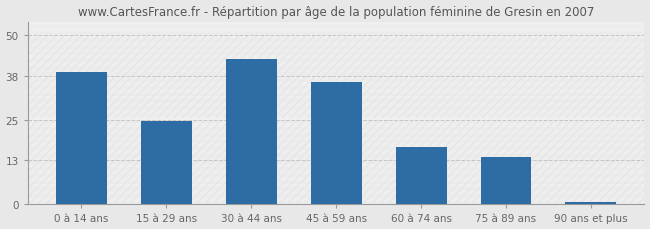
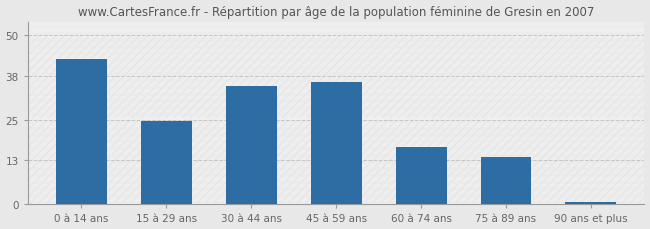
0 à 14 ans: 39.0 -> 43.0
30 à 44 ans: 43.0 -> 35.0
